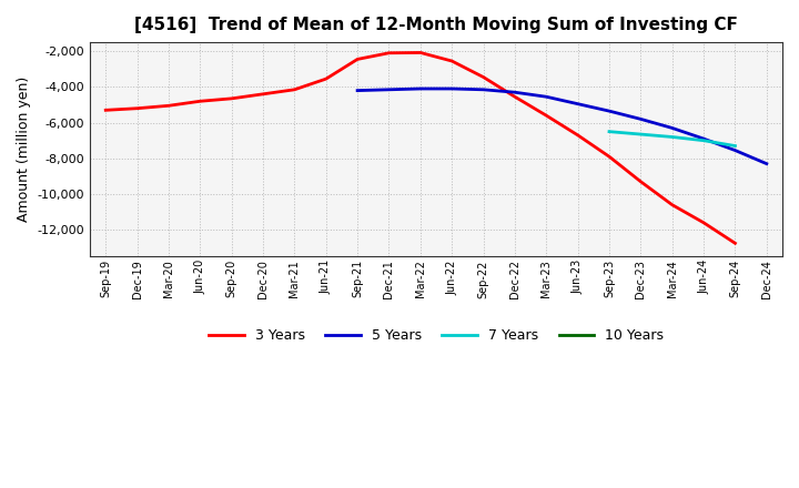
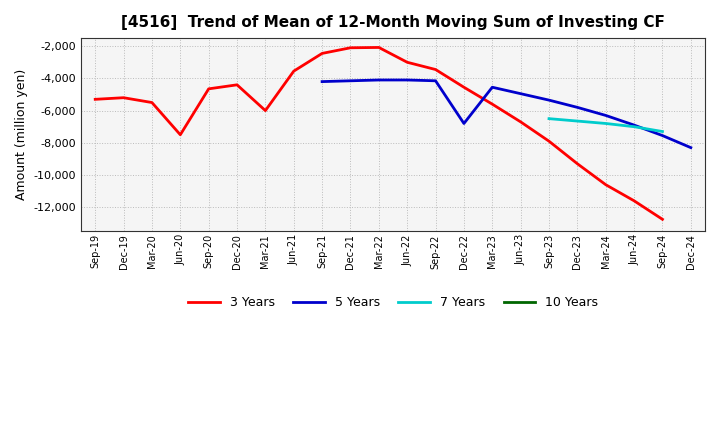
3 Years/Mar-20: -5,000 -> -5,500
3 Years/Jun-20: -4,800 -> -7,500
3 Years/Mar-21: -4,200 -> -6,000
3 Years/Jun-22: -2,600 -> -3,000
5 Years/Dec-22: -4,300 -> -6,800
